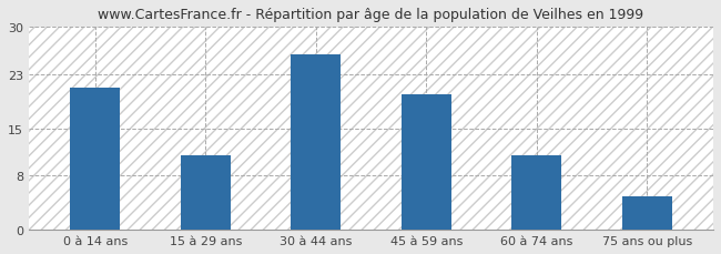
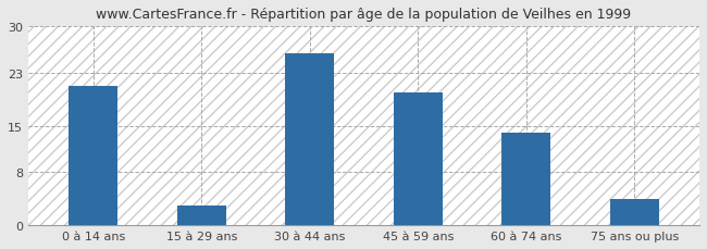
15 à 29 ans: 11 -> 3
60 à 74 ans: 11 -> 14
75 ans ou plus: 5 -> 4
